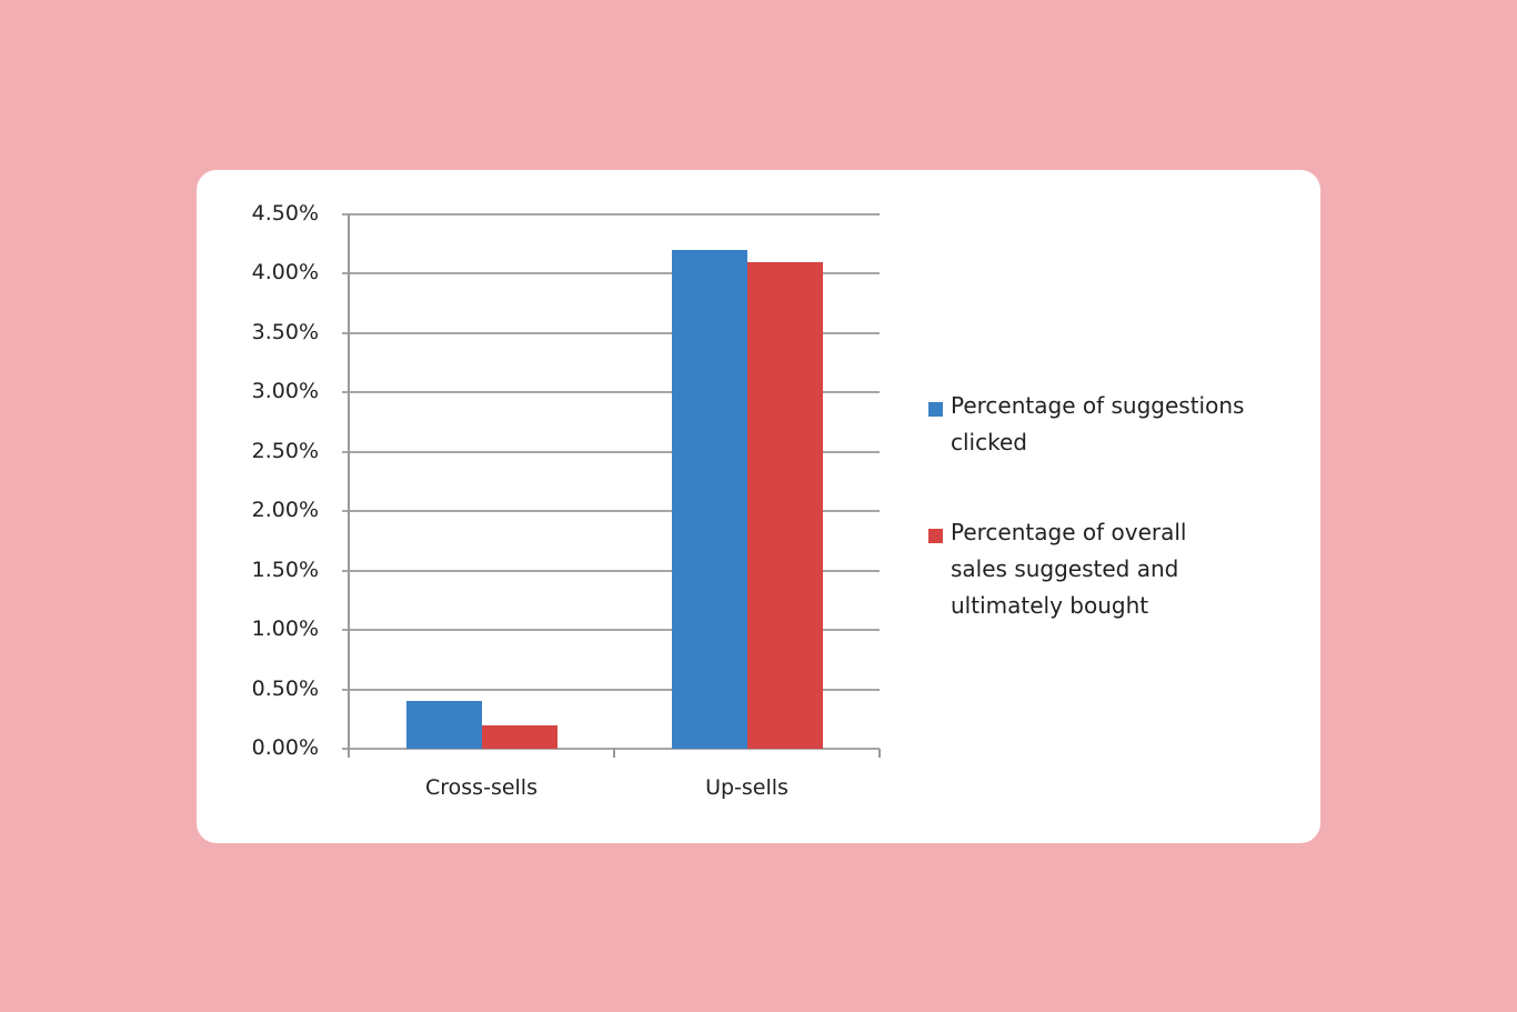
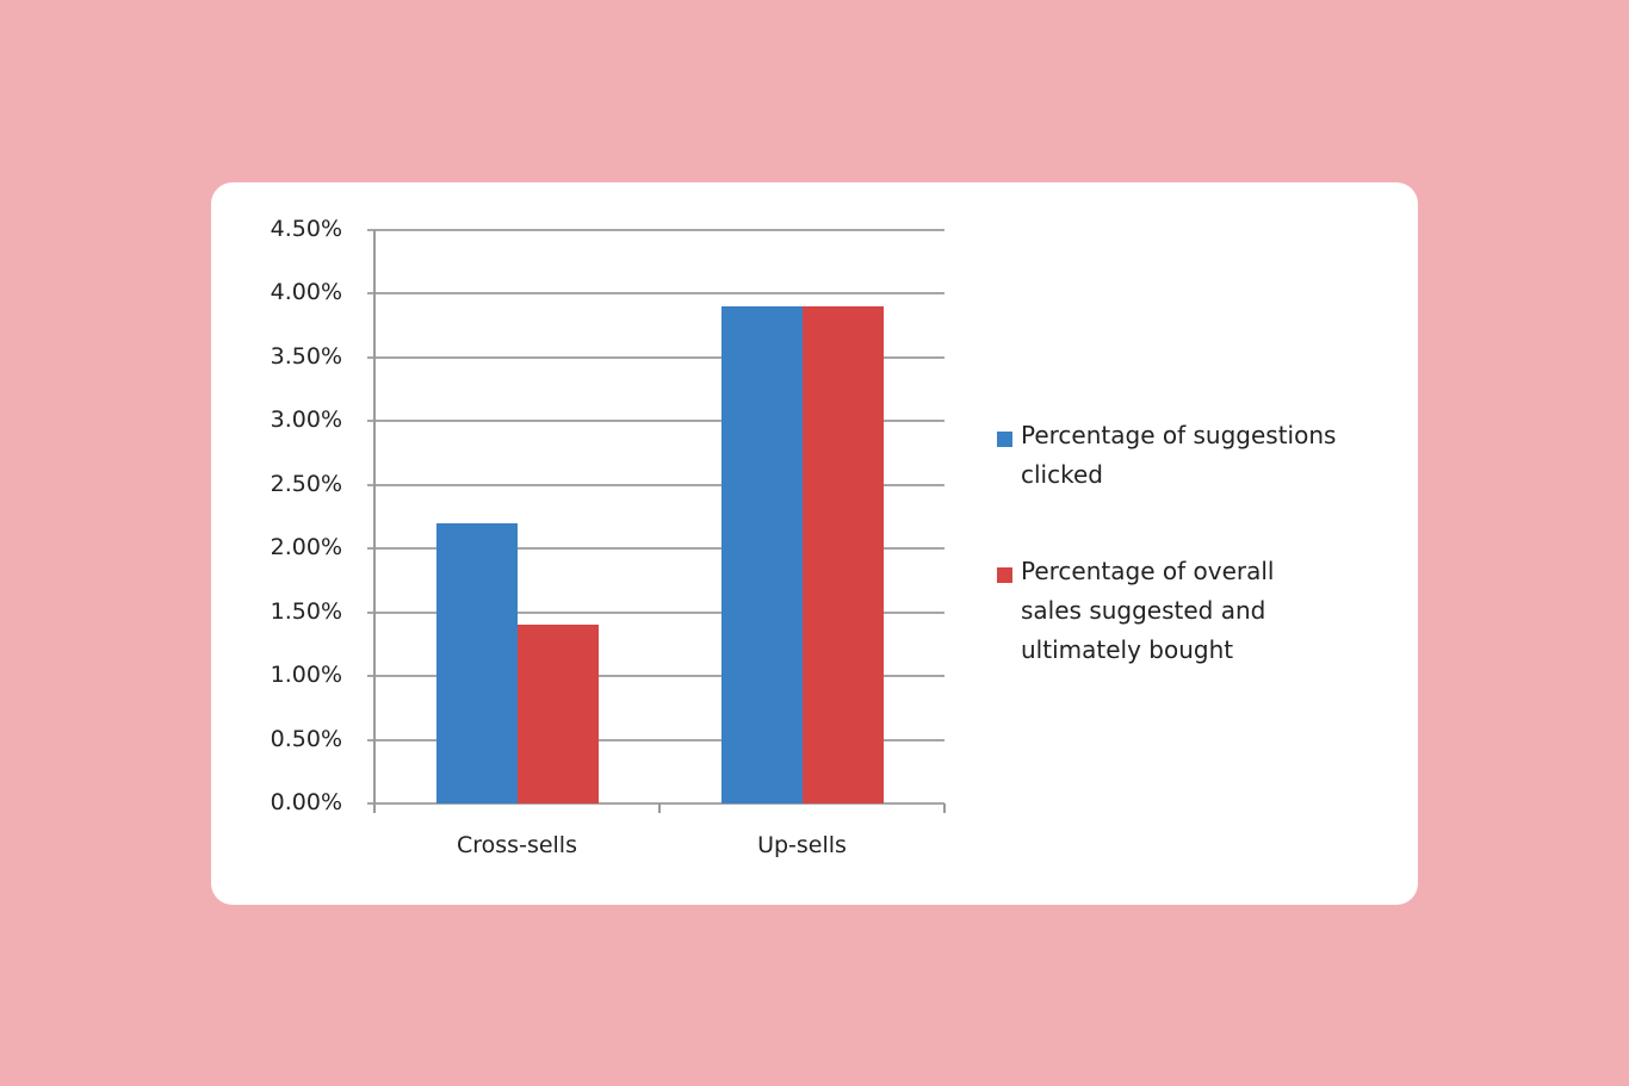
Percentage of suggestions clicked/Cross-sells: 0.4% -> 2.2%
Percentage of overall sales suggested and ultimately bought/Cross-sells: 0.2% -> 1.4%
Percentage of suggestions clicked/Up-sells: 4.2% -> 3.9%
Percentage of overall sales suggested and ultimately bought/Up-sells: 4.1% -> 3.9%
